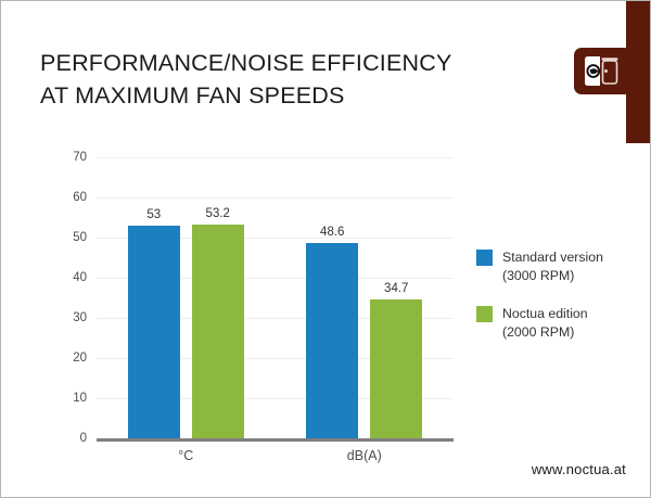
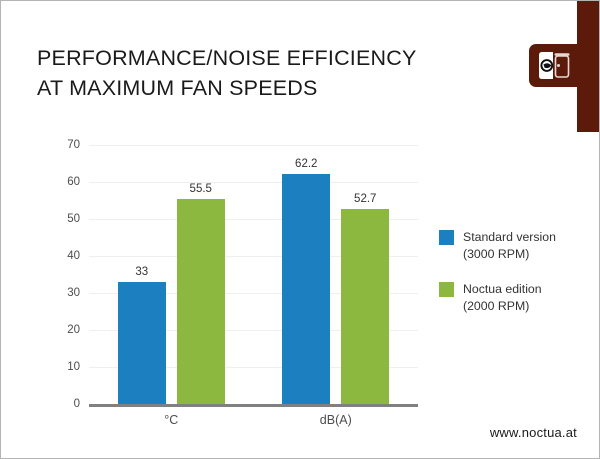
Standard version (3000 RPM)/°C: 53 -> 33
Noctua edition (2000 RPM)/°C: 53.2 -> 55.5
Standard version (3000 RPM)/dB(A): 48.6 -> 62.2
Noctua edition (2000 RPM)/dB(A): 34.7 -> 52.7
